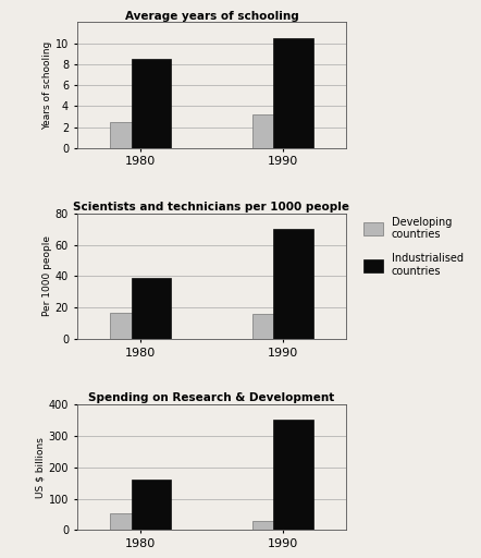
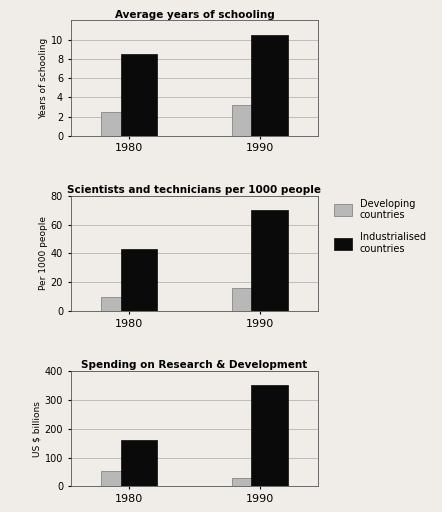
Scientists and technicians per 1000 people/Developing countries/1980: 17 -> 10
Scientists and technicians per 1000 people/Industrialised countries/1980: 39 -> 43
